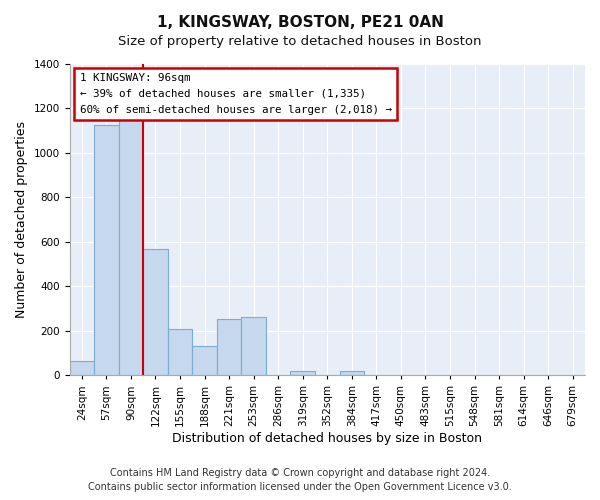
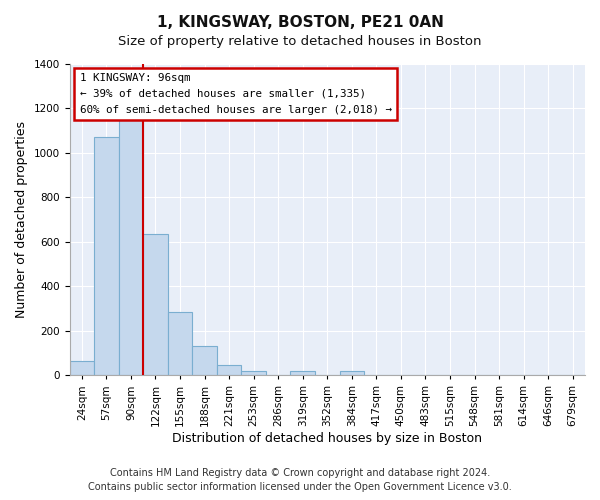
57sqm: 1125 -> 1070
122sqm: 570 -> 635
155sqm: 210 -> 285
221sqm: 255 -> 47
253sqm: 260 -> 20
